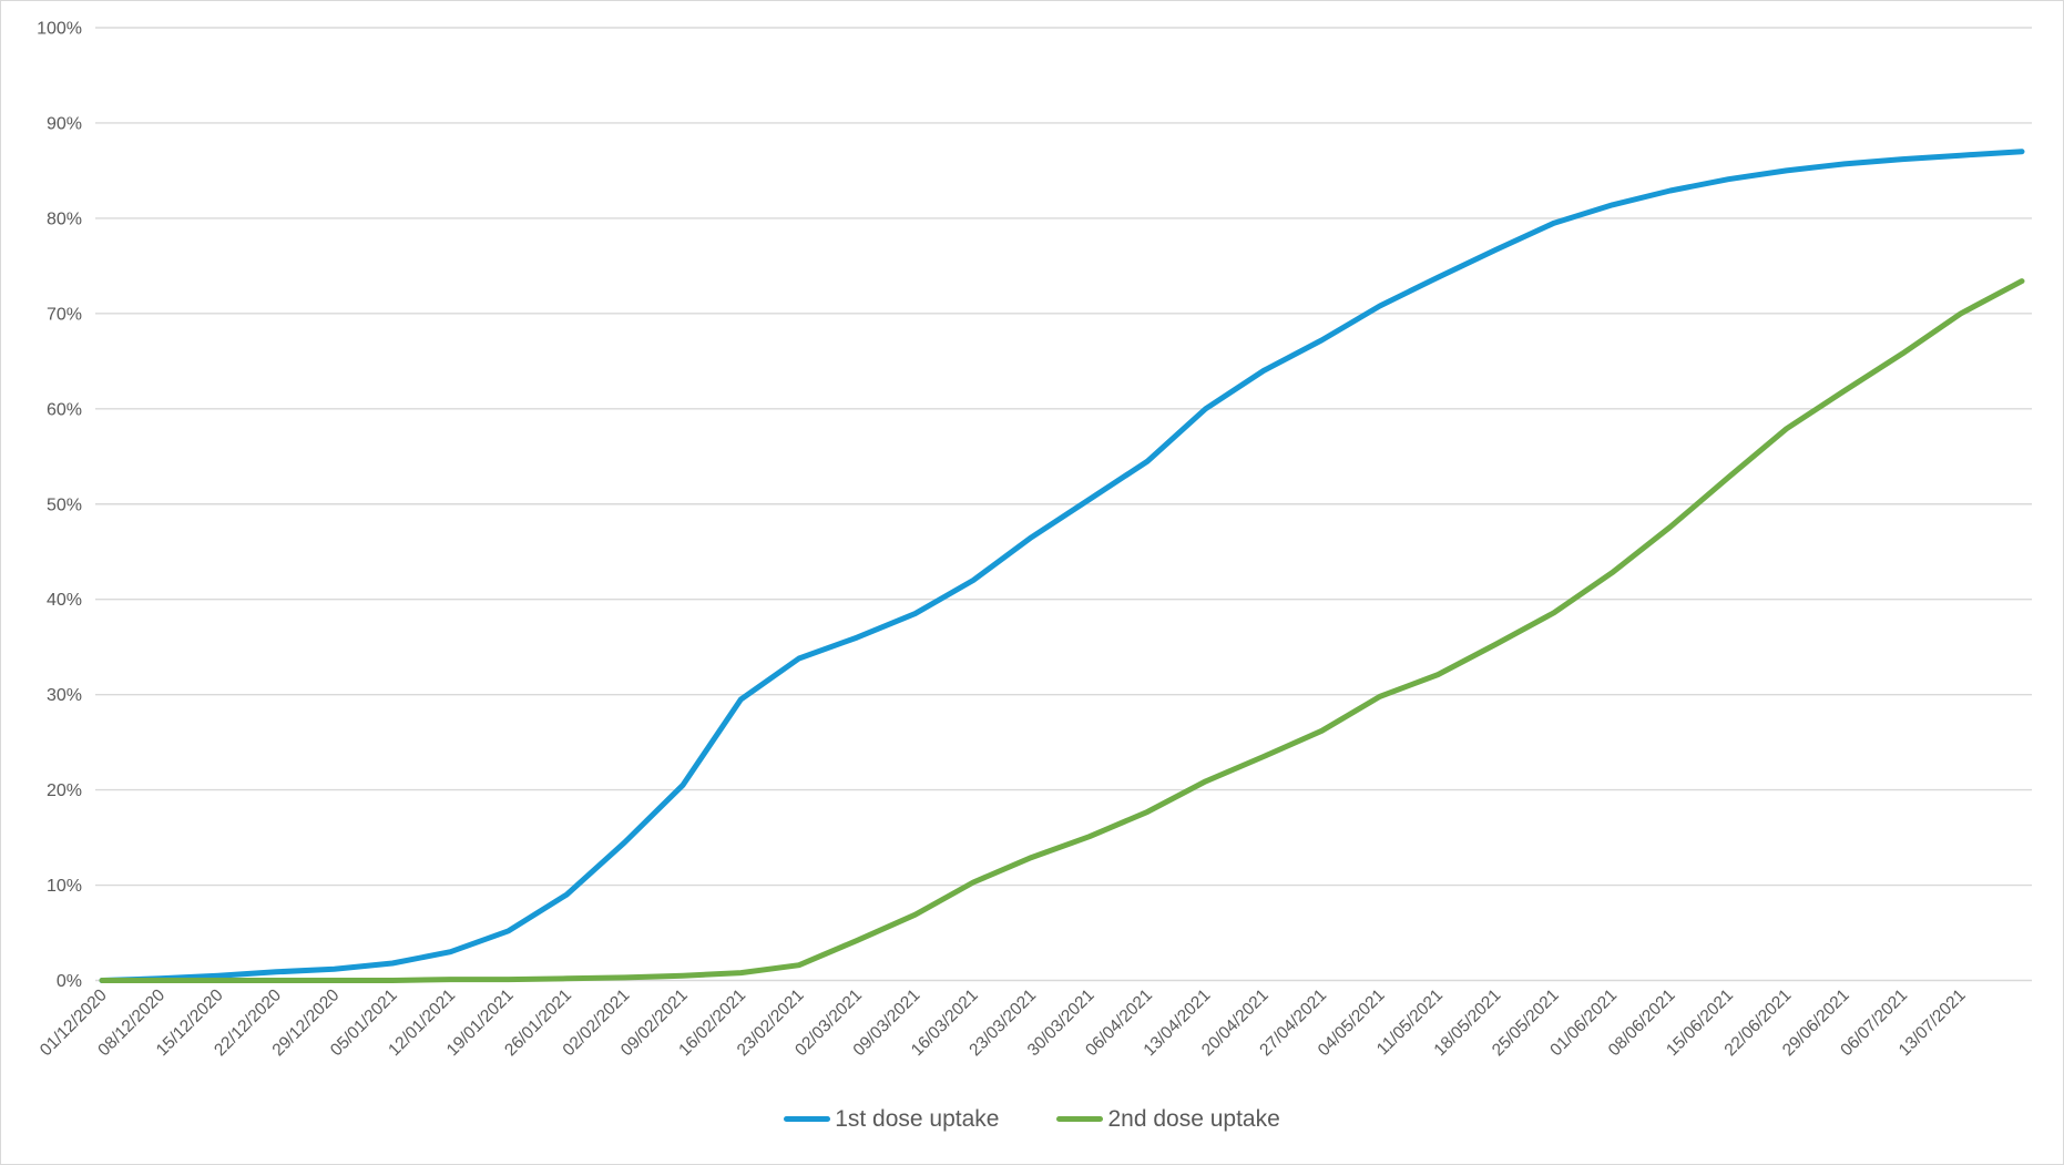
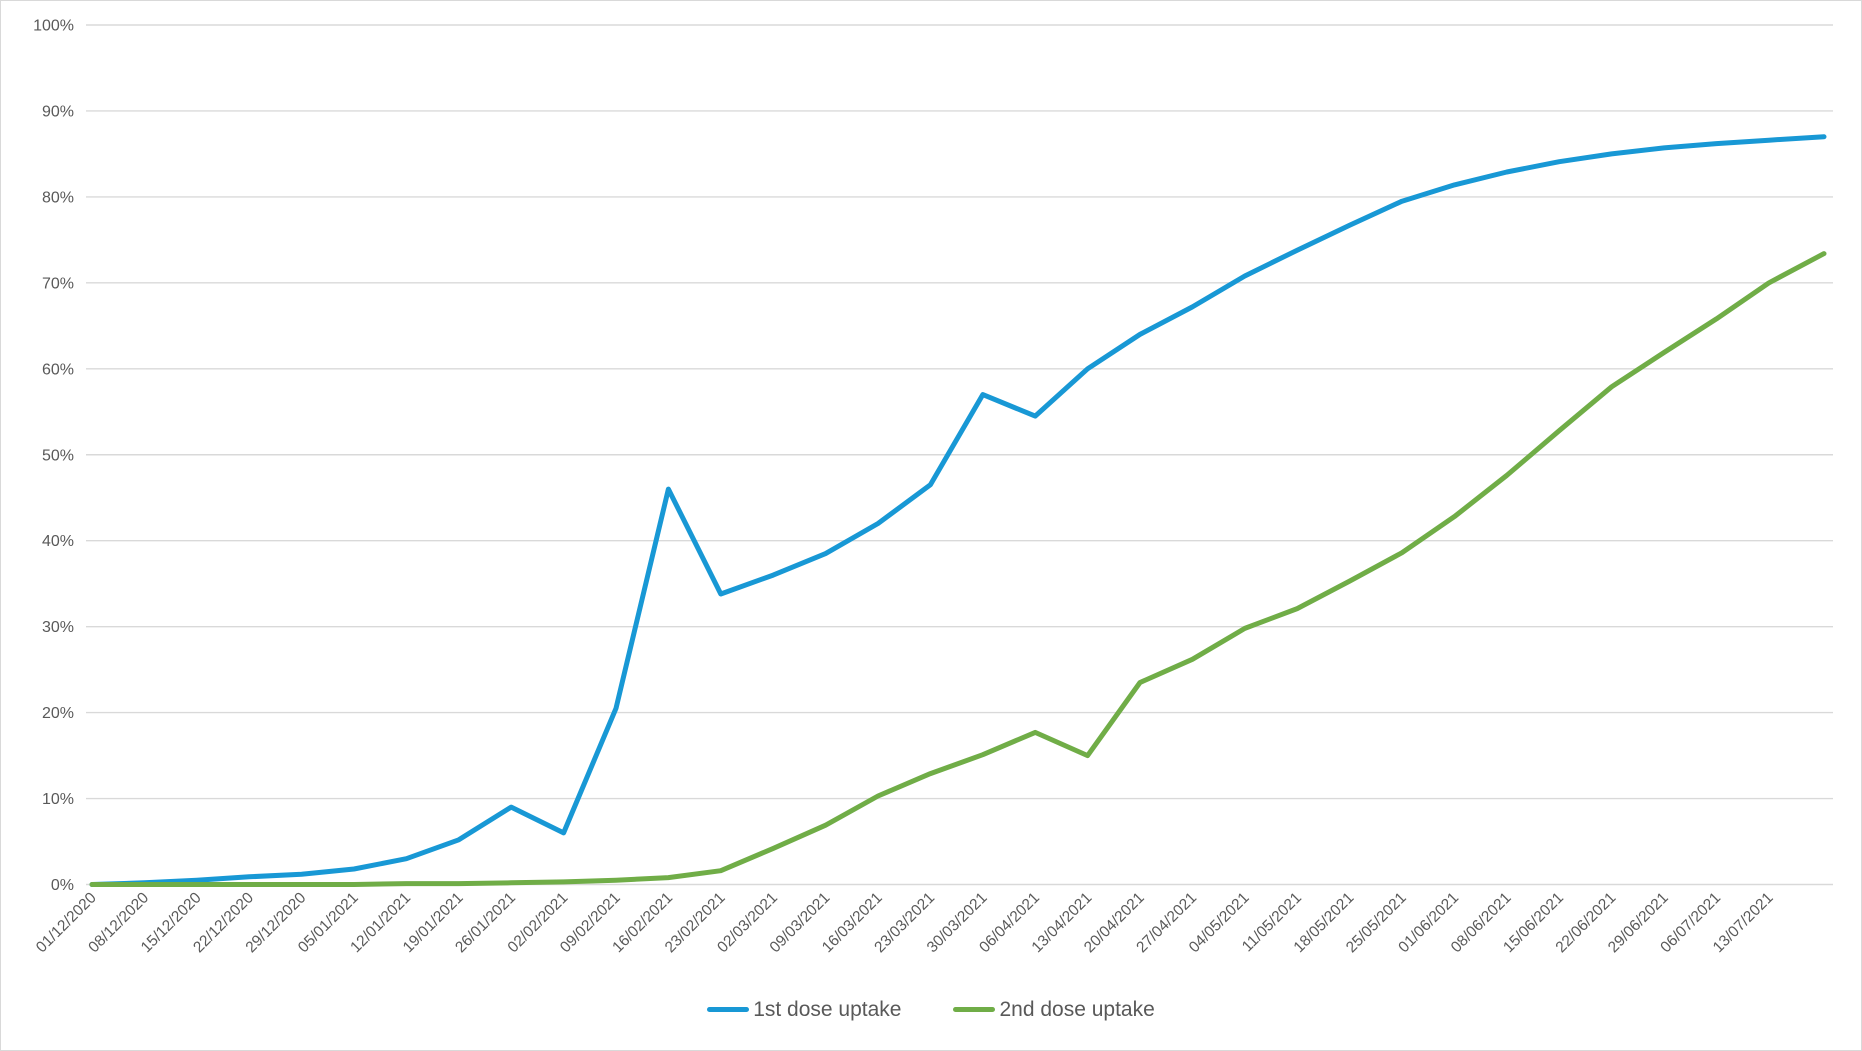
1st dose uptake/02/02/2021: 14% -> 6%
1st dose uptake/16/02/2021: 30% -> 46%
1st dose uptake/30/03/2021: 50% -> 57%
2nd dose uptake/13/04/2021: 21% -> 15%
